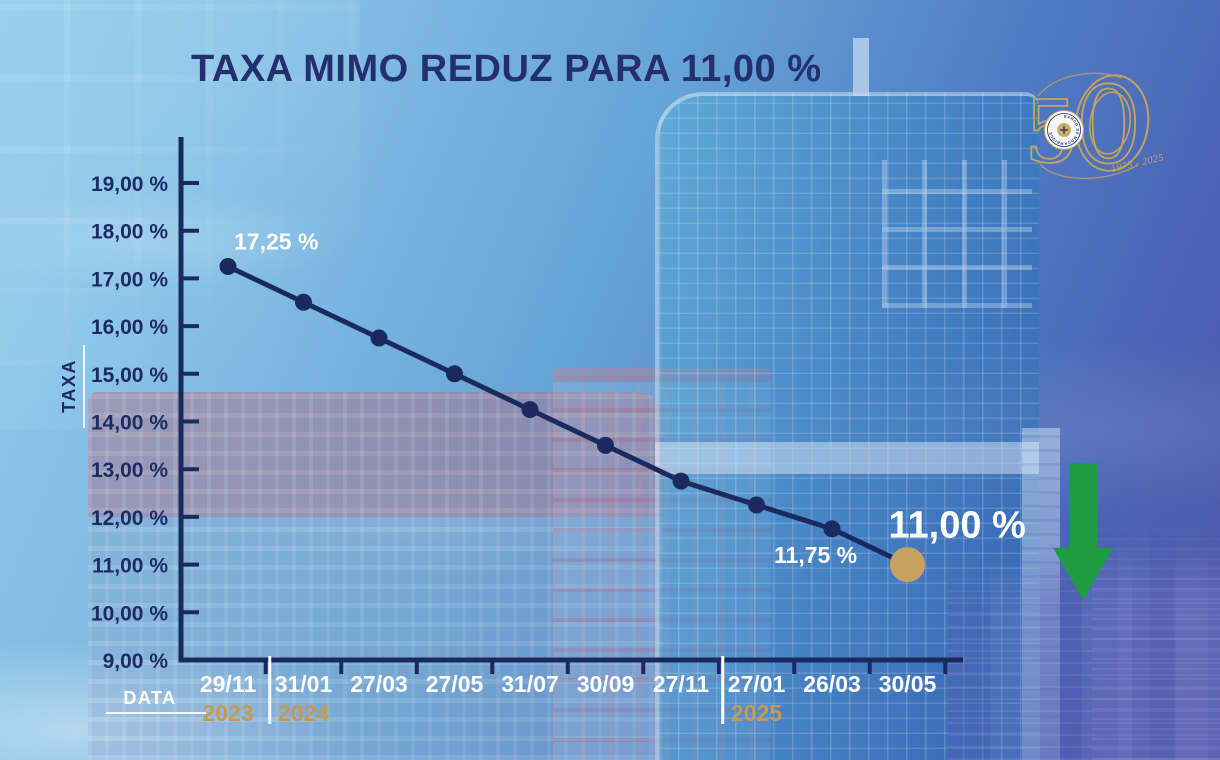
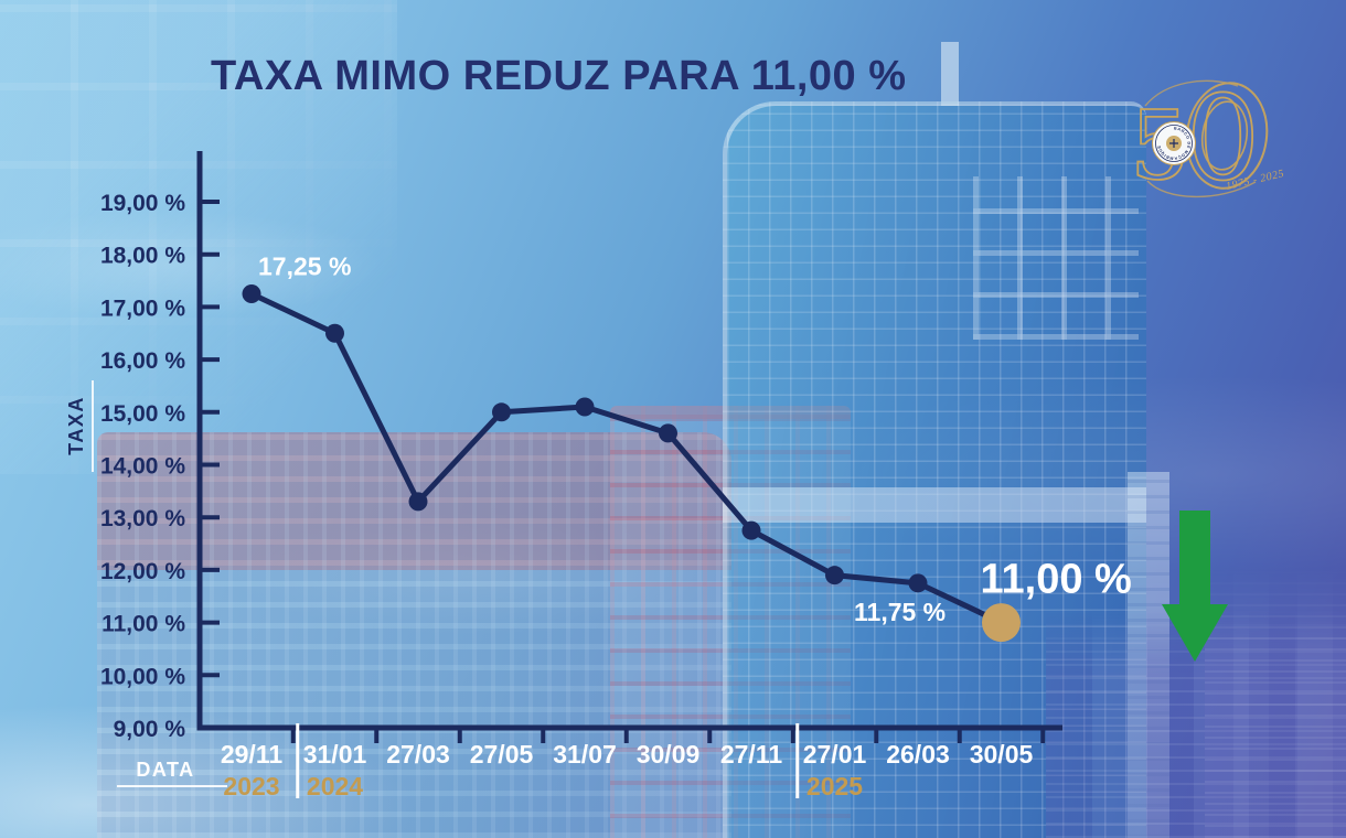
27/03: 15,8% -> 13,3%
31/07: 14,2% -> 15,1%
30/09: 13,5% -> 14,6%
27/01: 12,2% -> 11,9%
